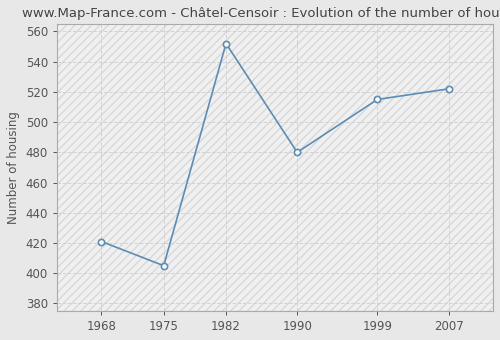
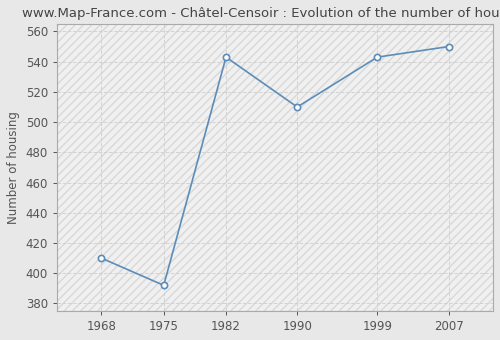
1968: 421 -> 410
1975: 405 -> 392
1982: 552 -> 543
1990: 480 -> 510
1999: 515 -> 543
2007: 522 -> 550
